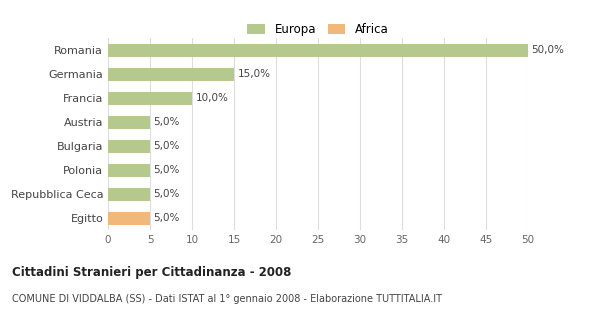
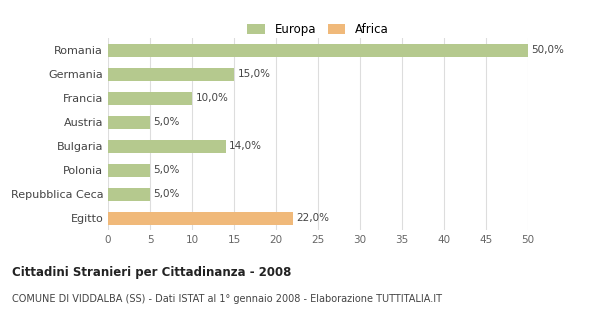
Bulgaria: 5,0% -> 14,0%
Egitto: 5,0% -> 22,0%
